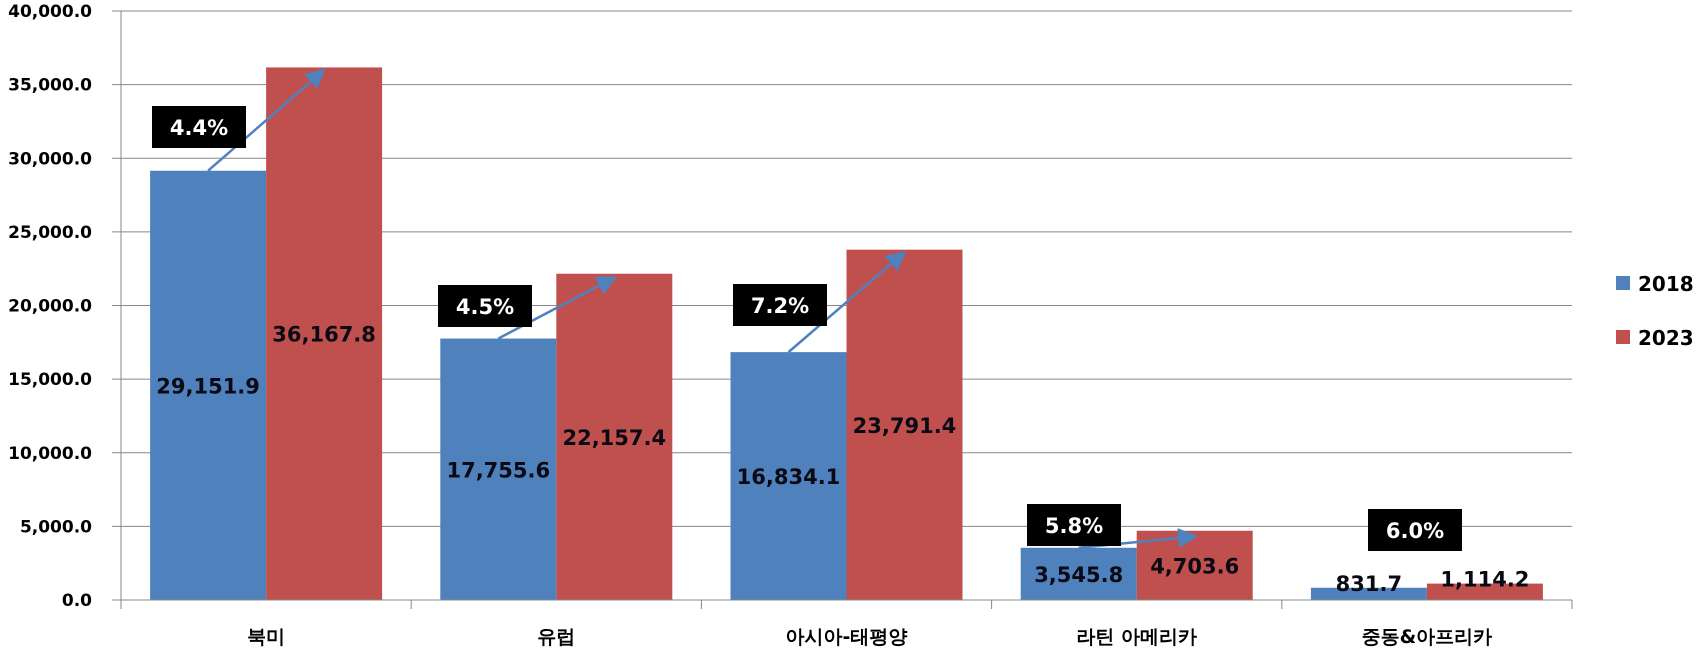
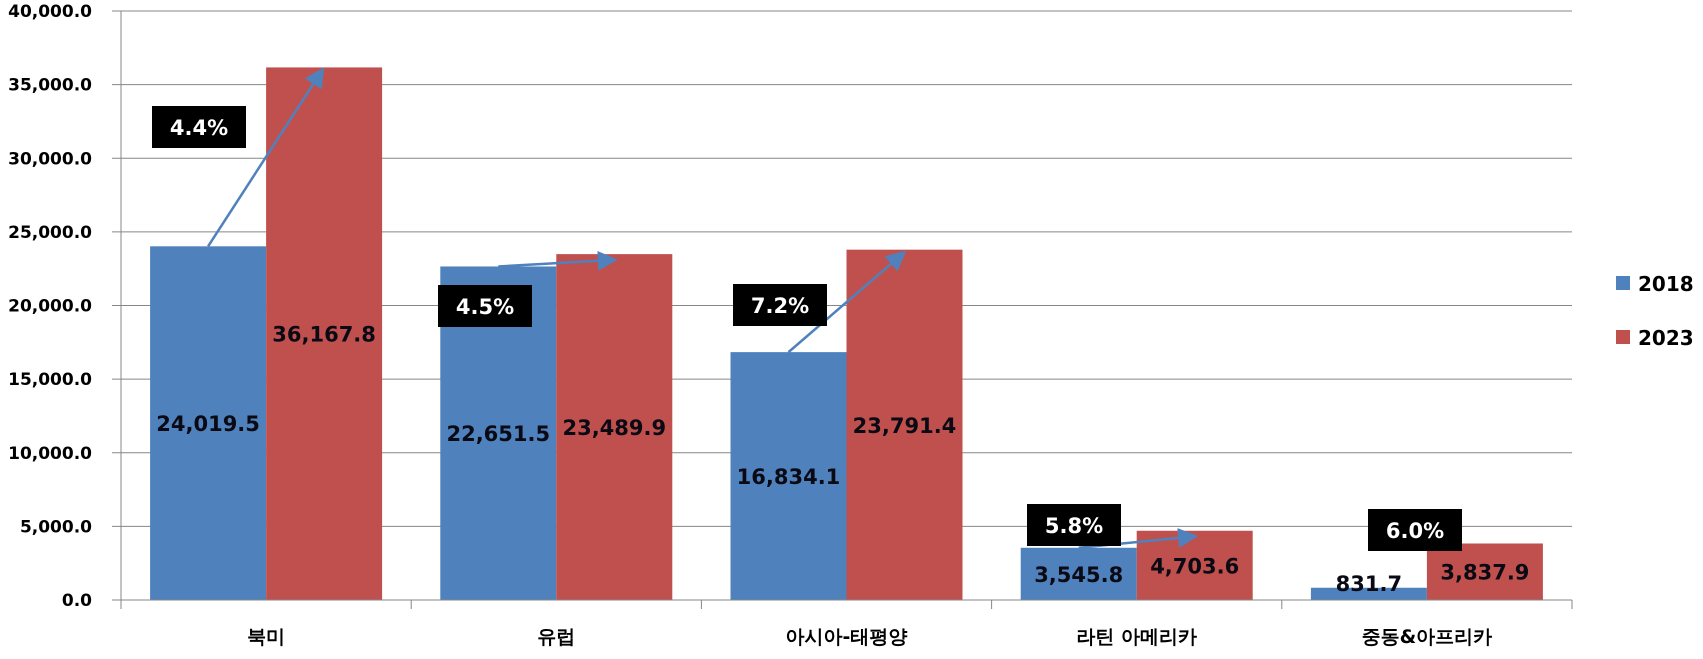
2018/북미: 29,151.9 -> 24,019.5
2018/유럽: 17,755.6 -> 22,651.5
2023/유럽: 22,157.4 -> 23,489.9
2023/중동&아프리카: 1,114.2 -> 3,837.9
